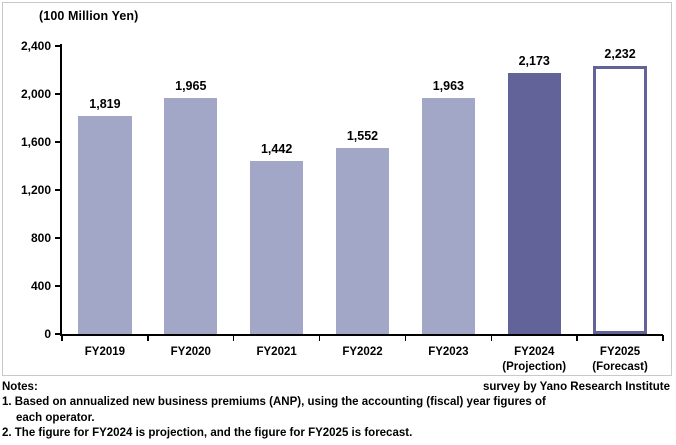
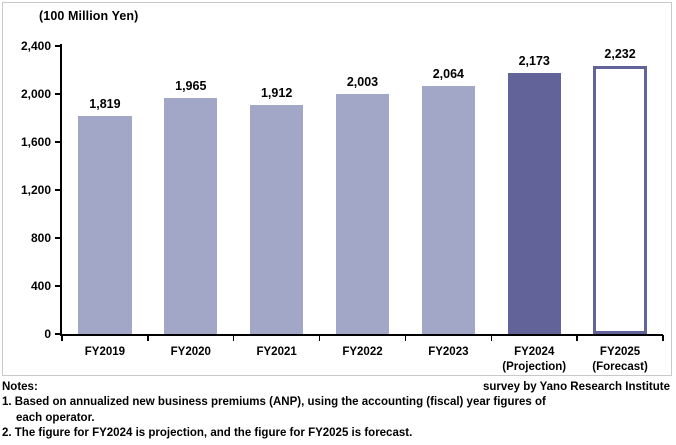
FY2021: 1,442 -> 1,912
FY2022: 1,552 -> 2,003
FY2023: 1,963 -> 2,064
